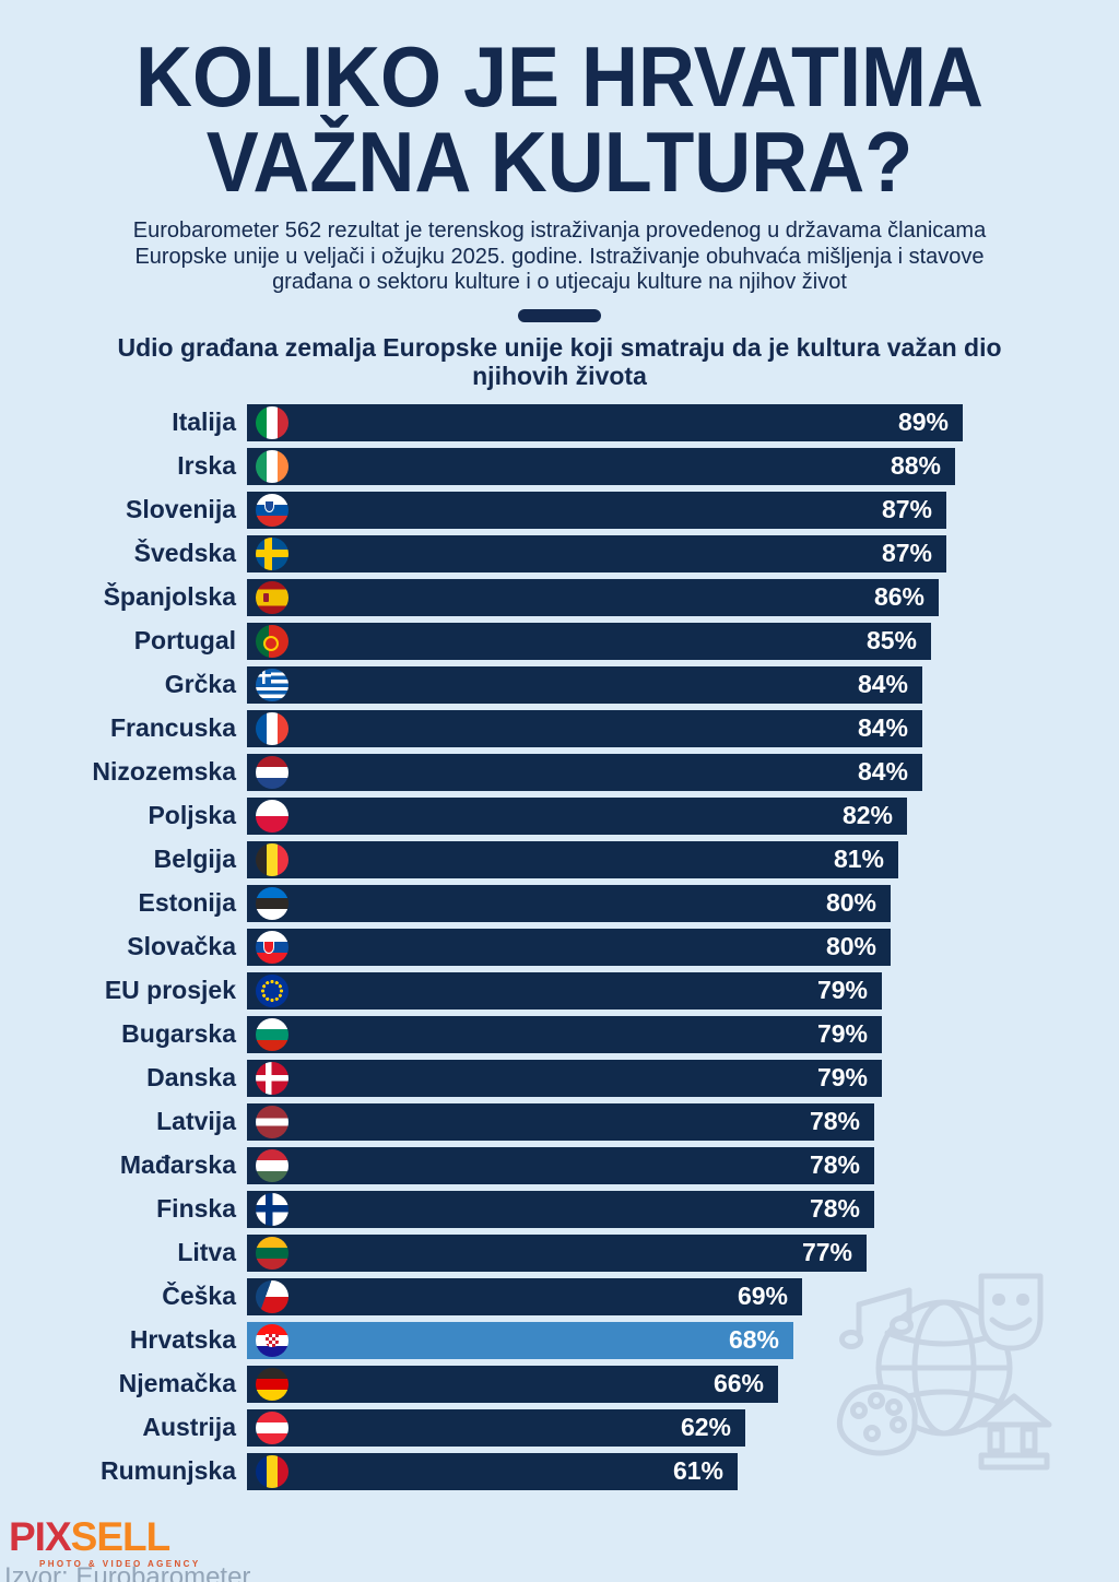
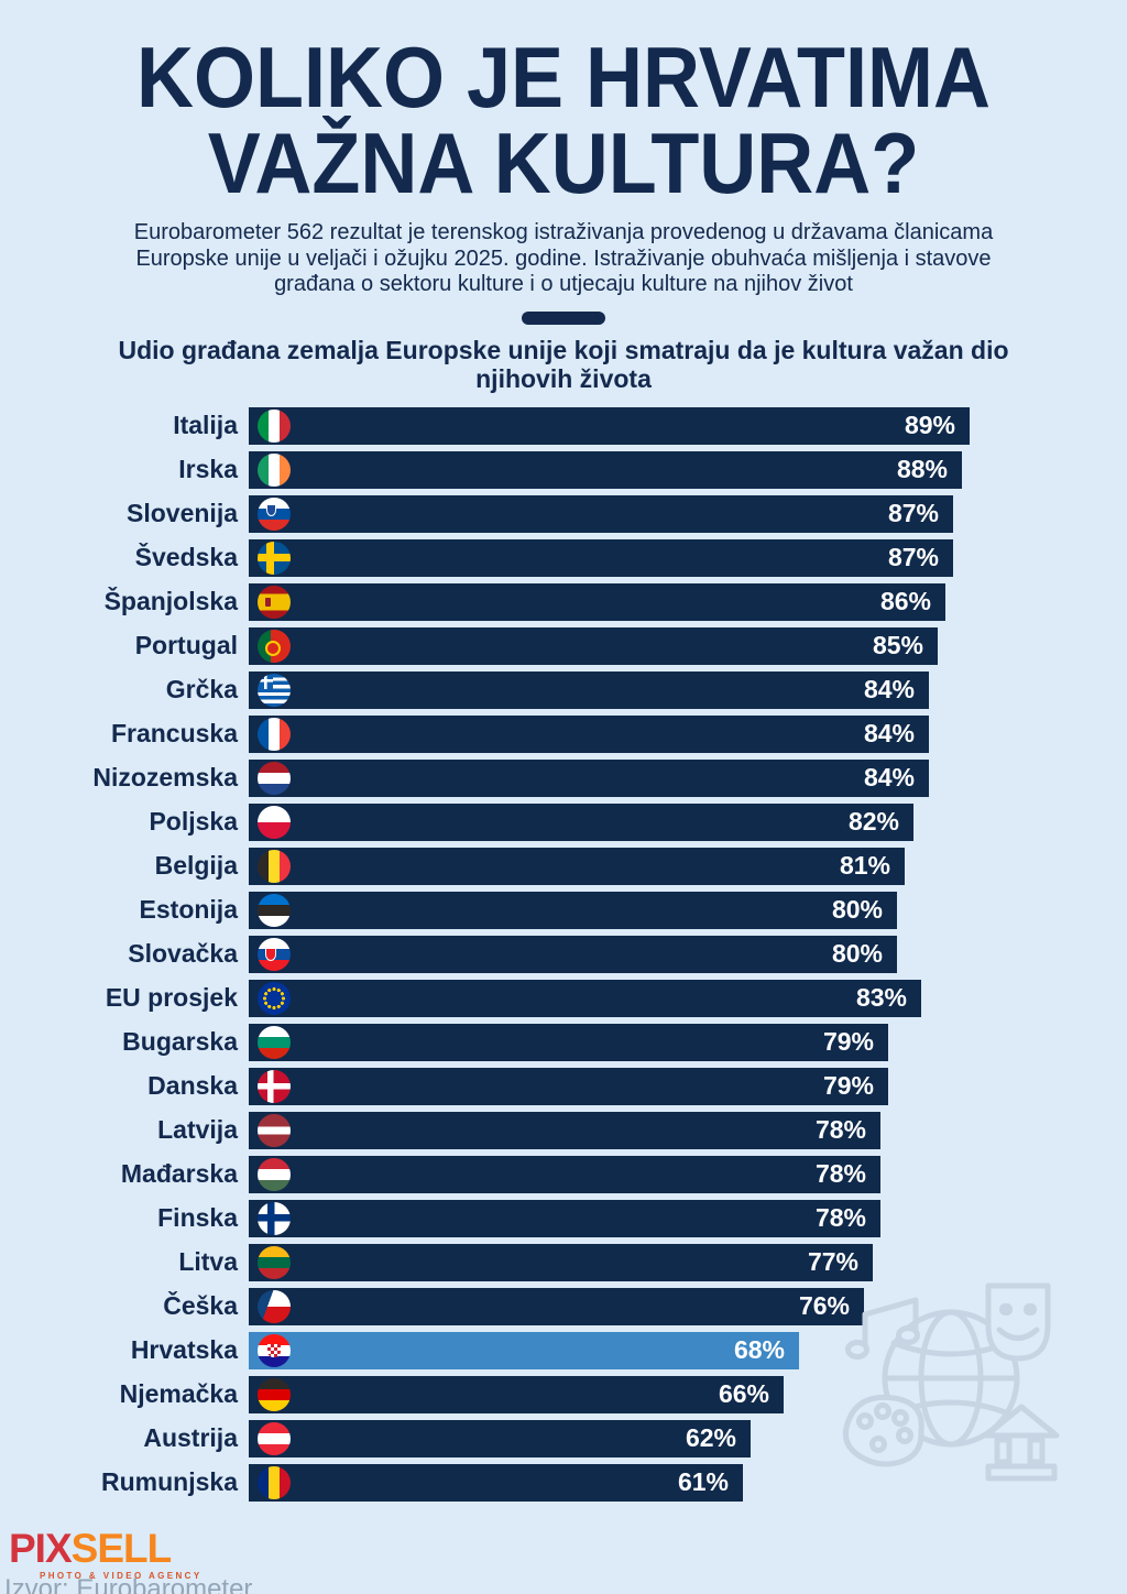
EU prosjek: 79% -> 83%
Češka: 69% -> 76%
